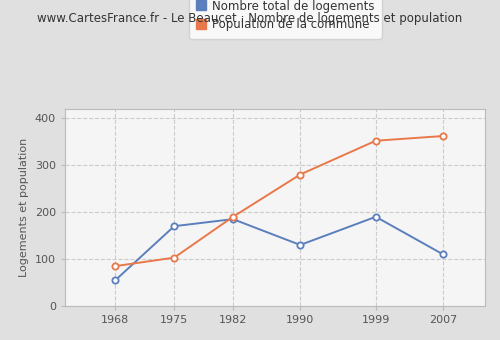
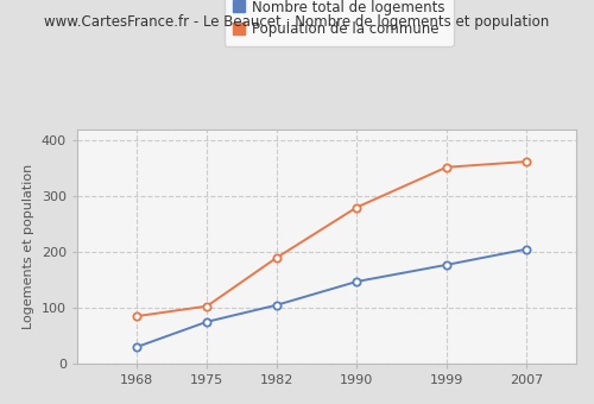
Nombre total de logements/1968: 55 -> 30
Nombre total de logements/1975: 170 -> 75
Nombre total de logements/1982: 185 -> 105
Nombre total de logements/1990: 130 -> 147
Nombre total de logements/1999: 190 -> 177
Nombre total de logements/2007: 110 -> 205
